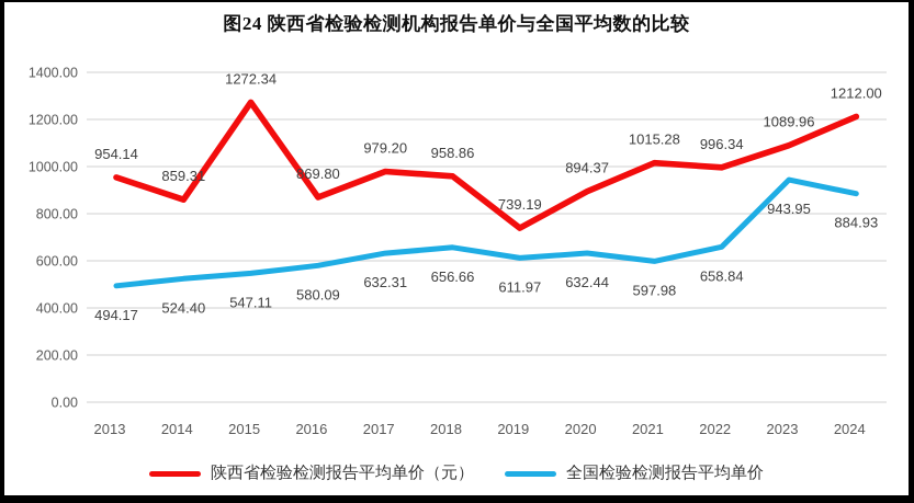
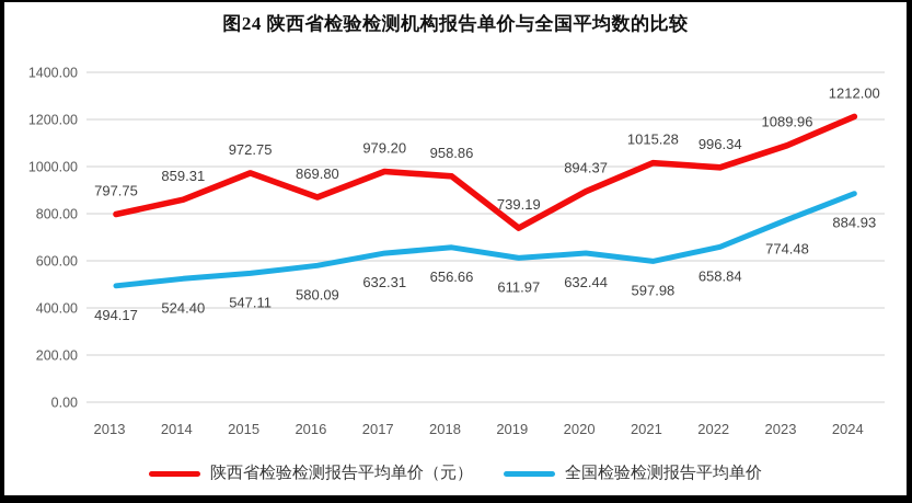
陕西省检验检测报告平均单价（元）/2013: 954.14 -> 797.75
陕西省检验检测报告平均单价（元）/2015: 1272.34 -> 972.75
全国检验检测报告平均单价/2023: 943.95 -> 774.48
